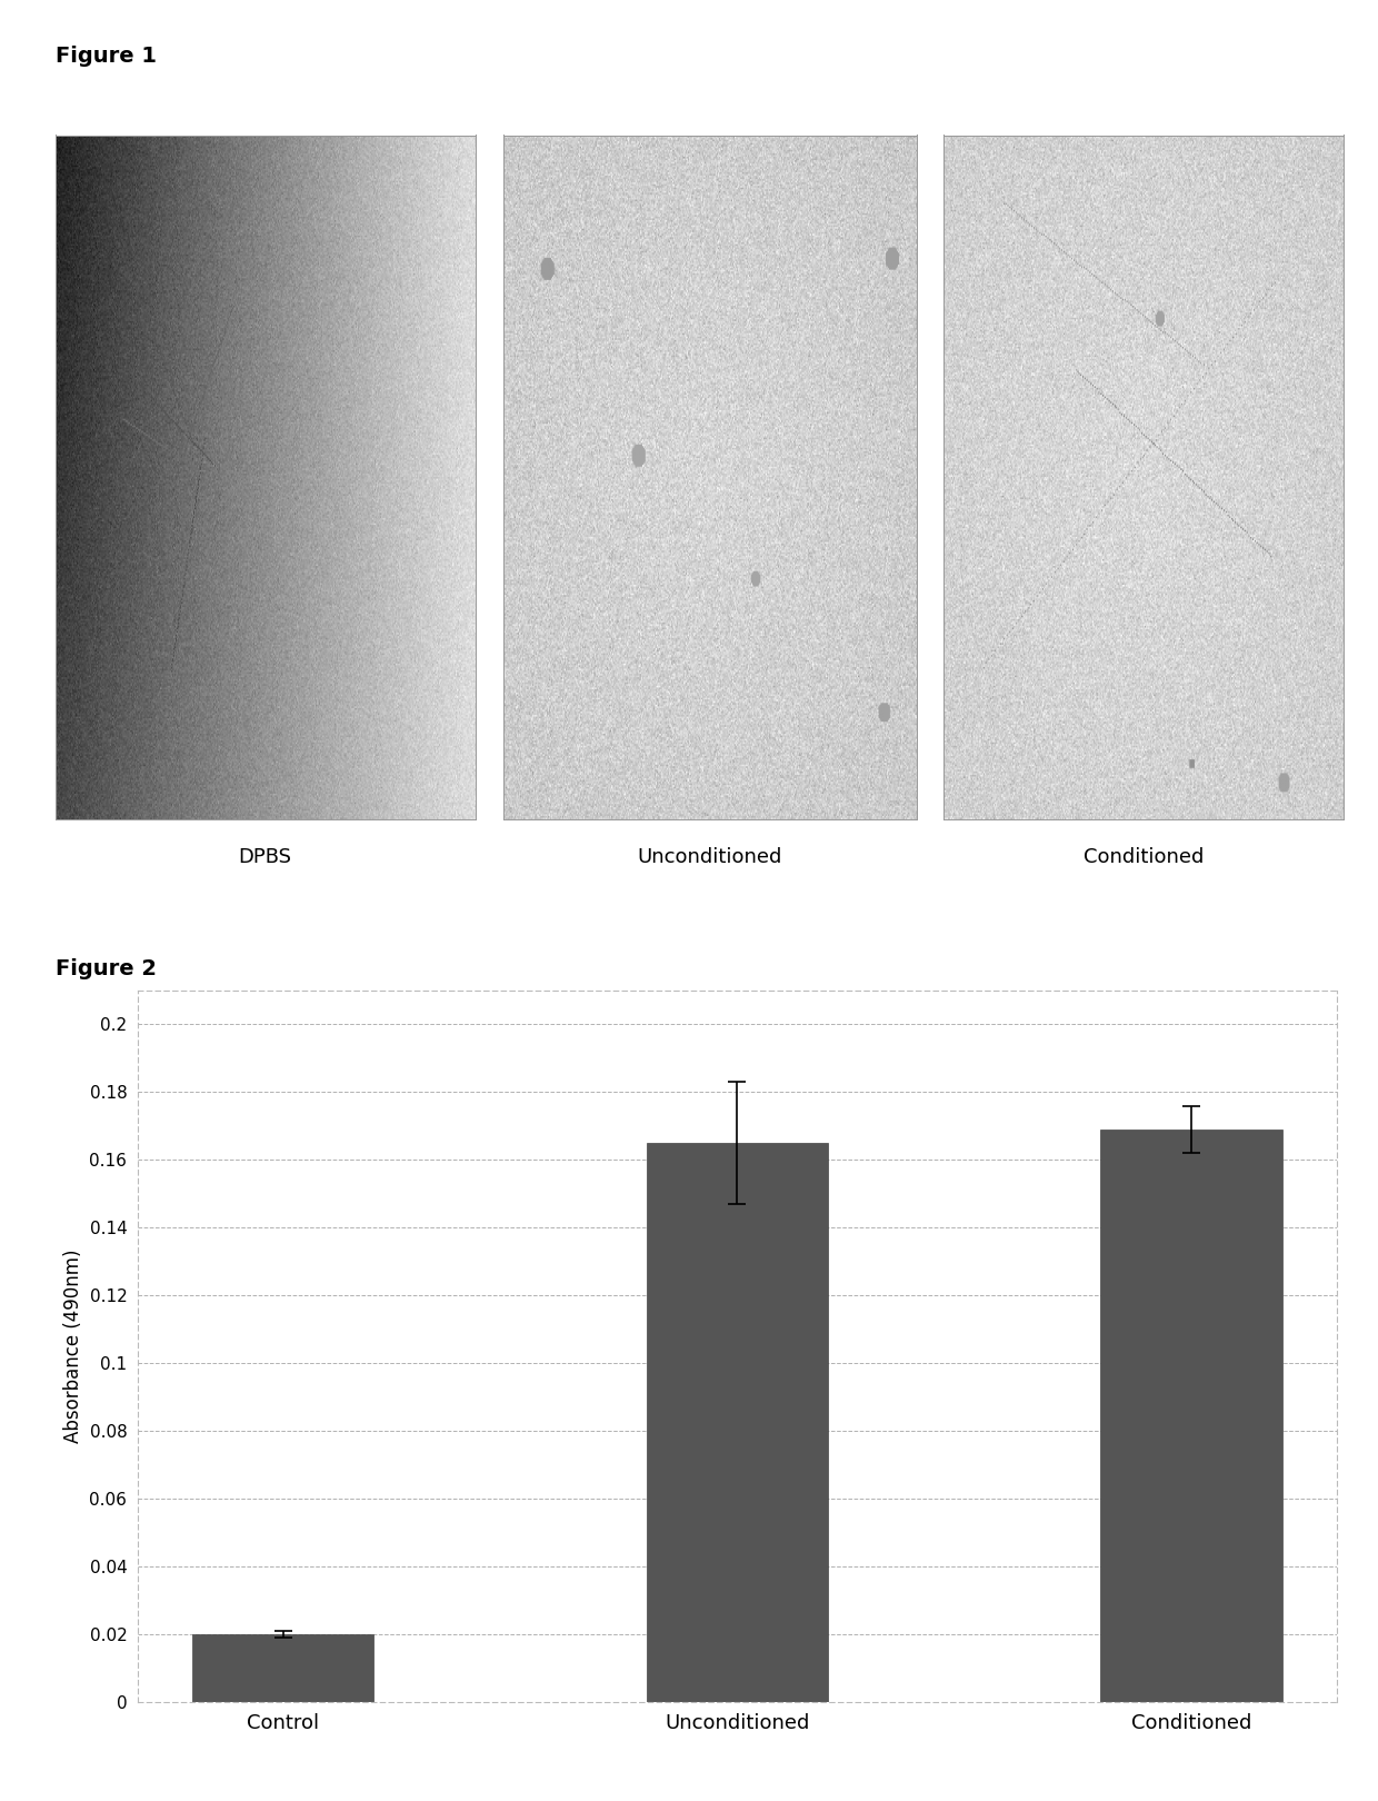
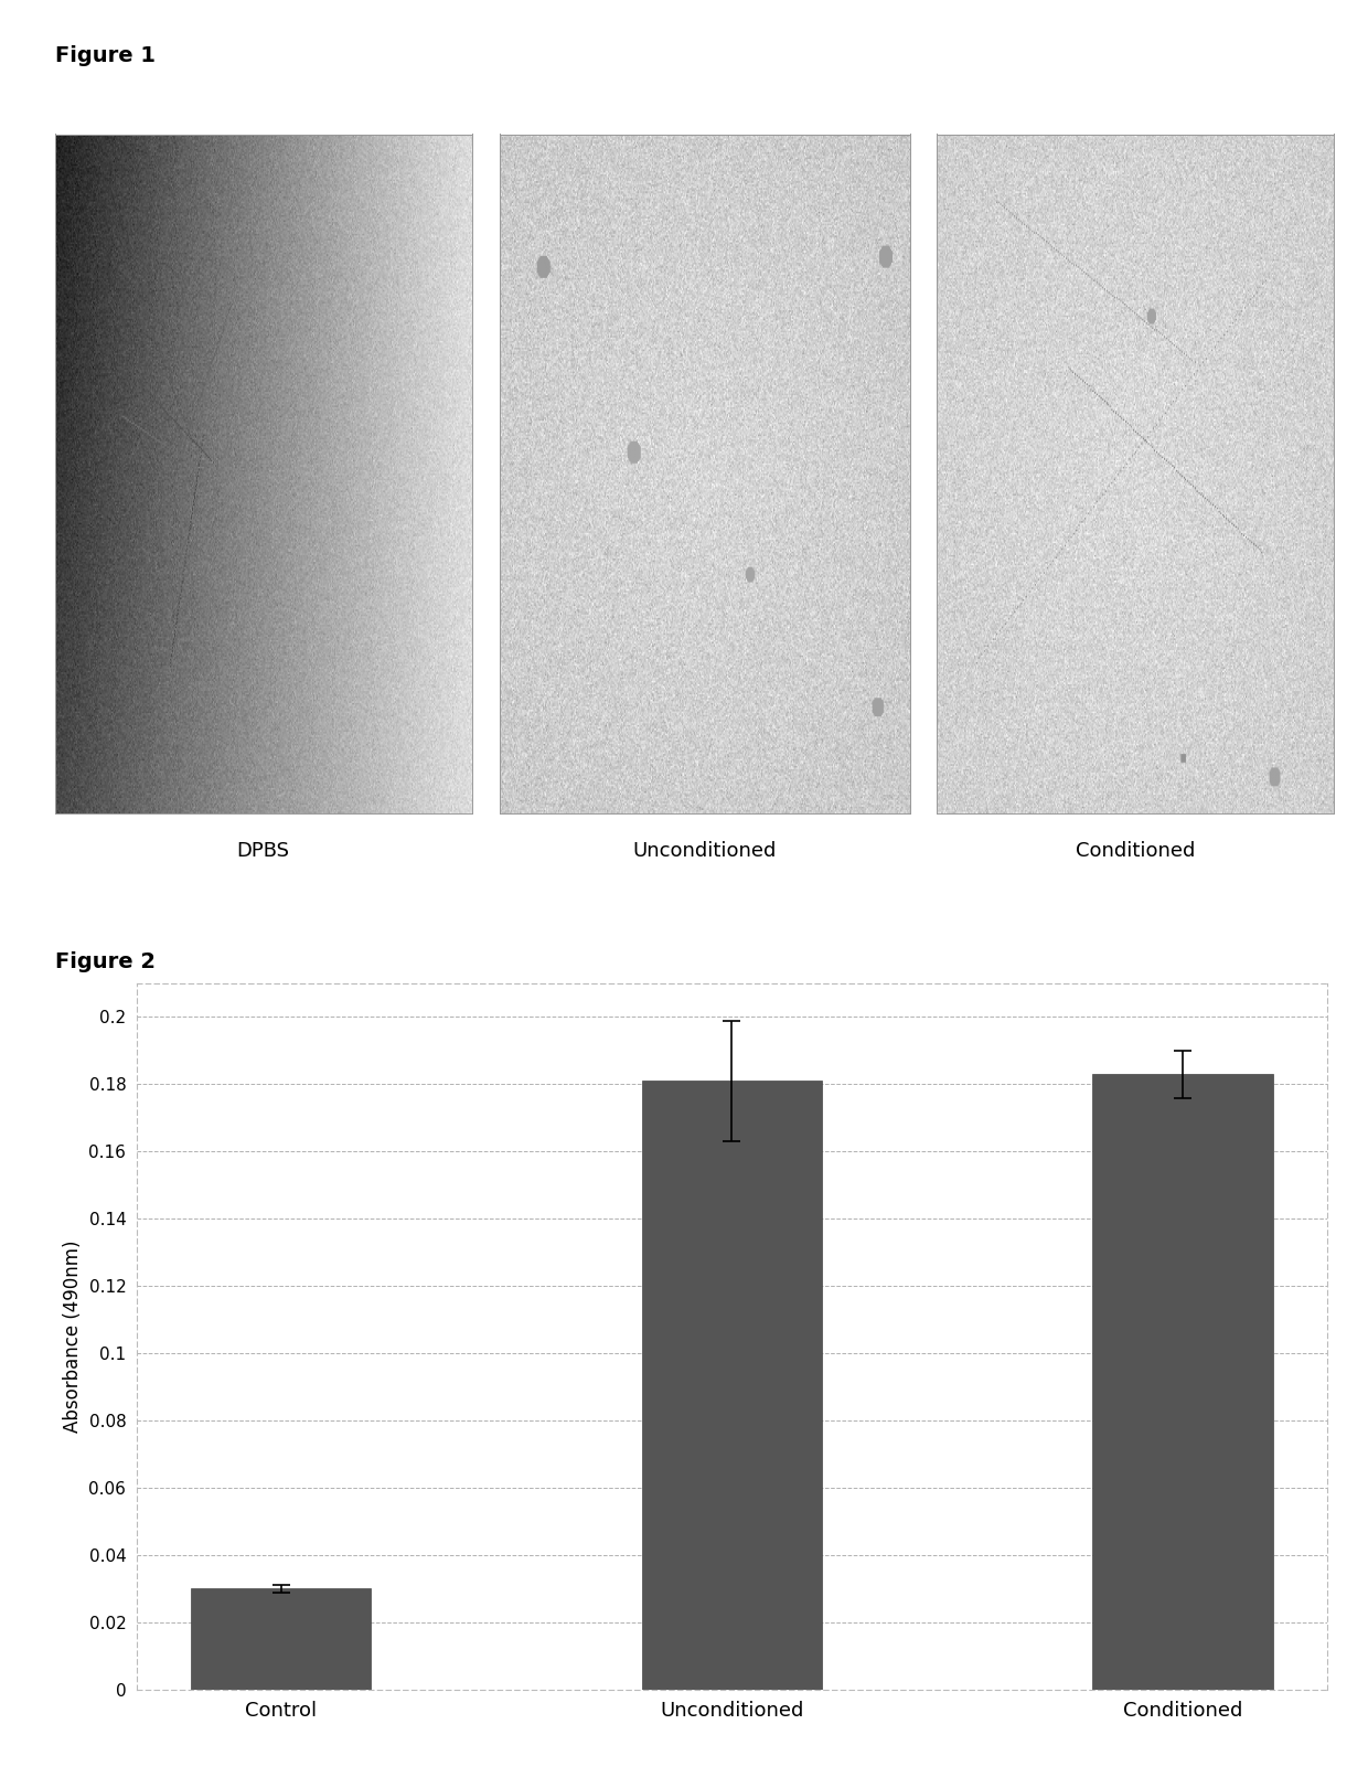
Control: 0.020 -> 0.030
Unconditioned: 0.165 -> 0.181
Conditioned: 0.169 -> 0.183
